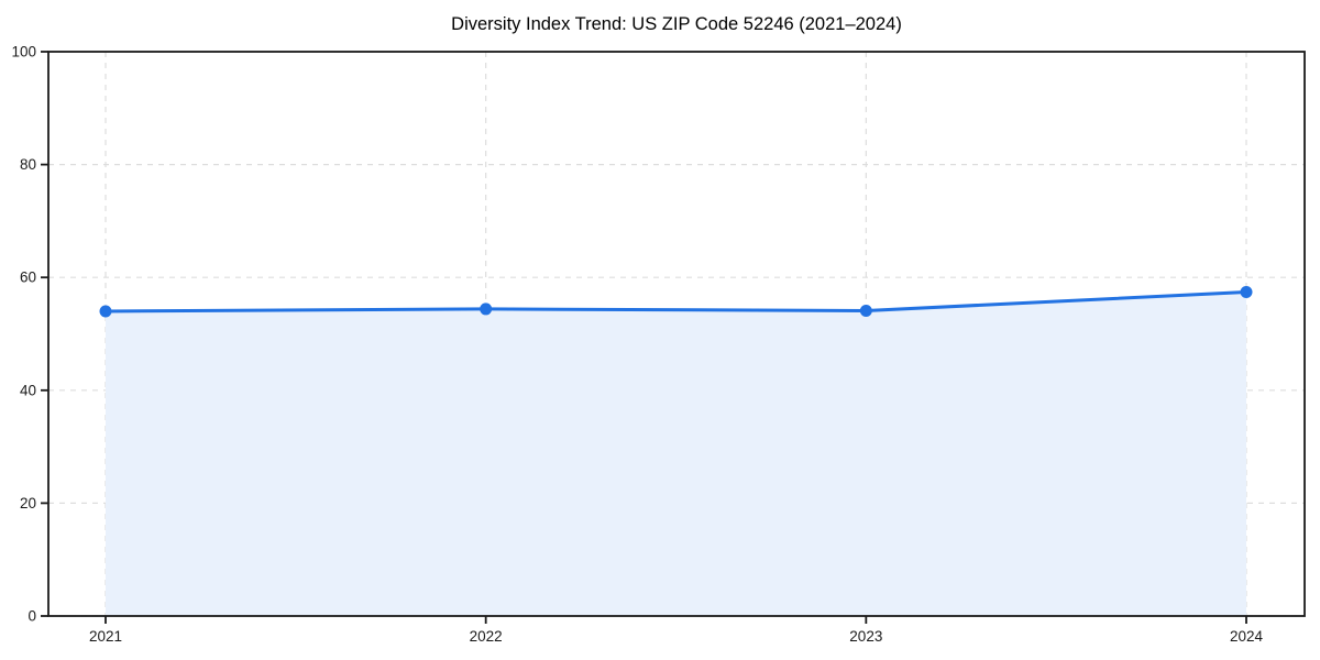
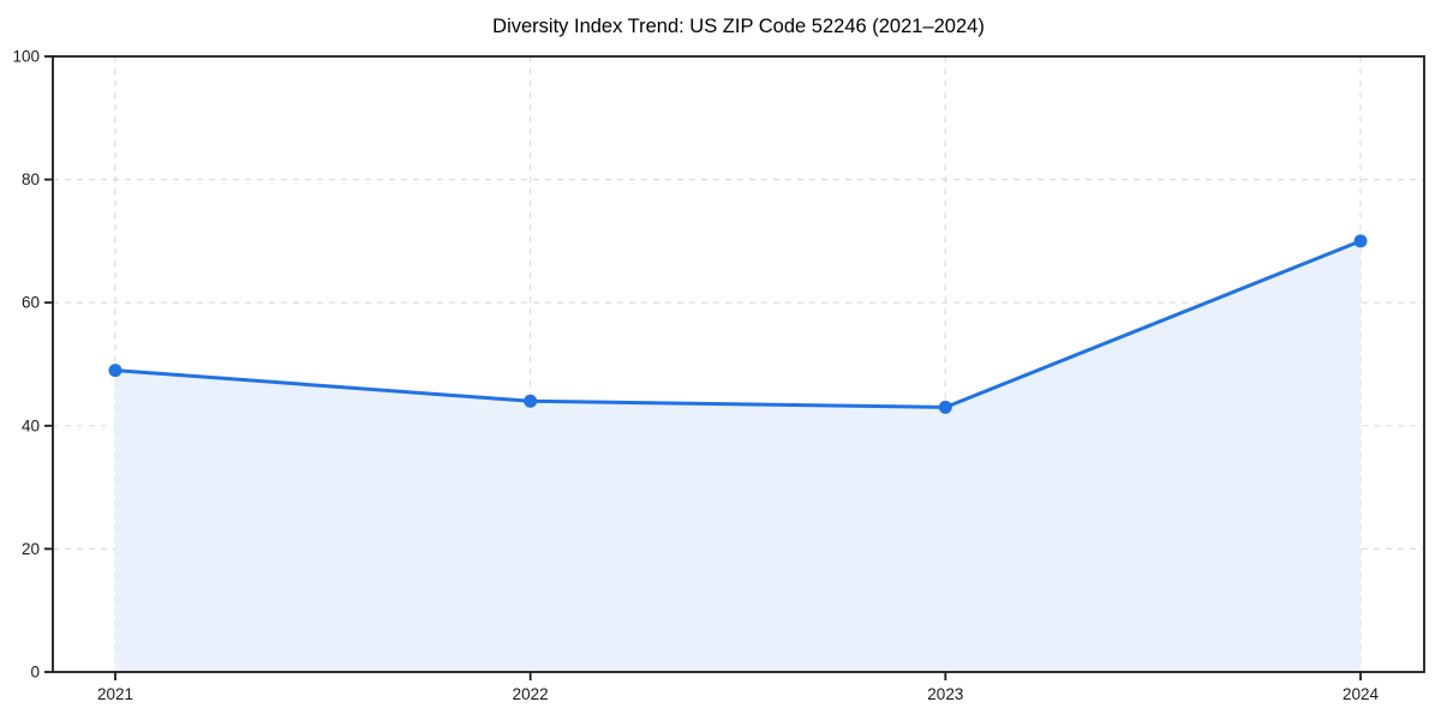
2021: 54 -> 49
2022: 54 -> 44
2023: 54 -> 43
2024: 57 -> 70
